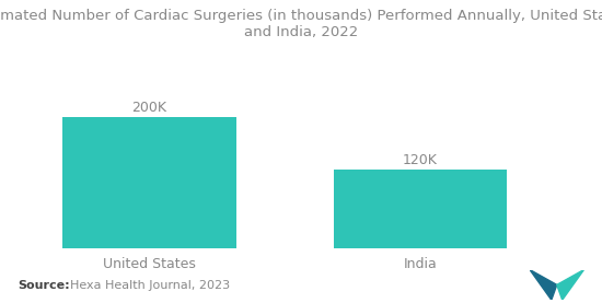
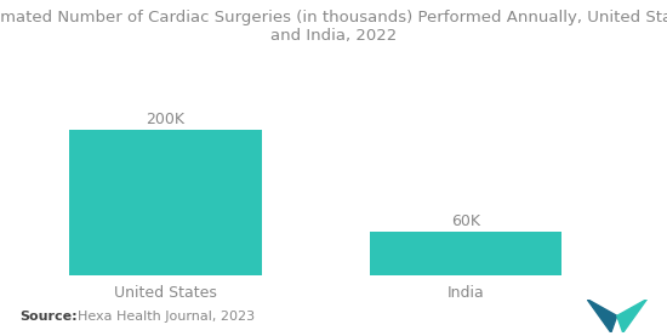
India: 120K -> 60K
